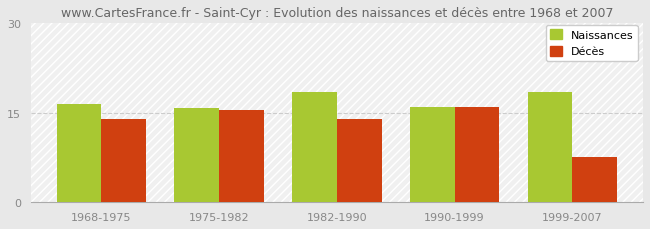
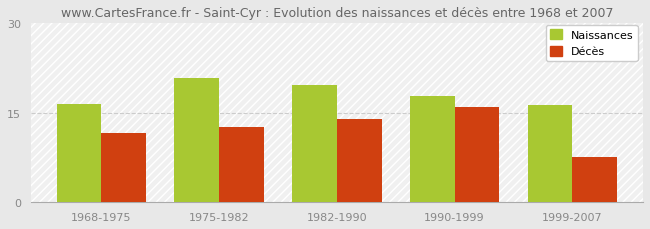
Décès/1968-1975: 14.0 -> 11.6
Naissances/1975-1982: 15.8 -> 20.8
Décès/1975-1982: 15.4 -> 12.6
Naissances/1982-1990: 18.5 -> 19.6
Naissances/1990-1999: 16.0 -> 17.8
Naissances/1999-2007: 18.5 -> 16.2
